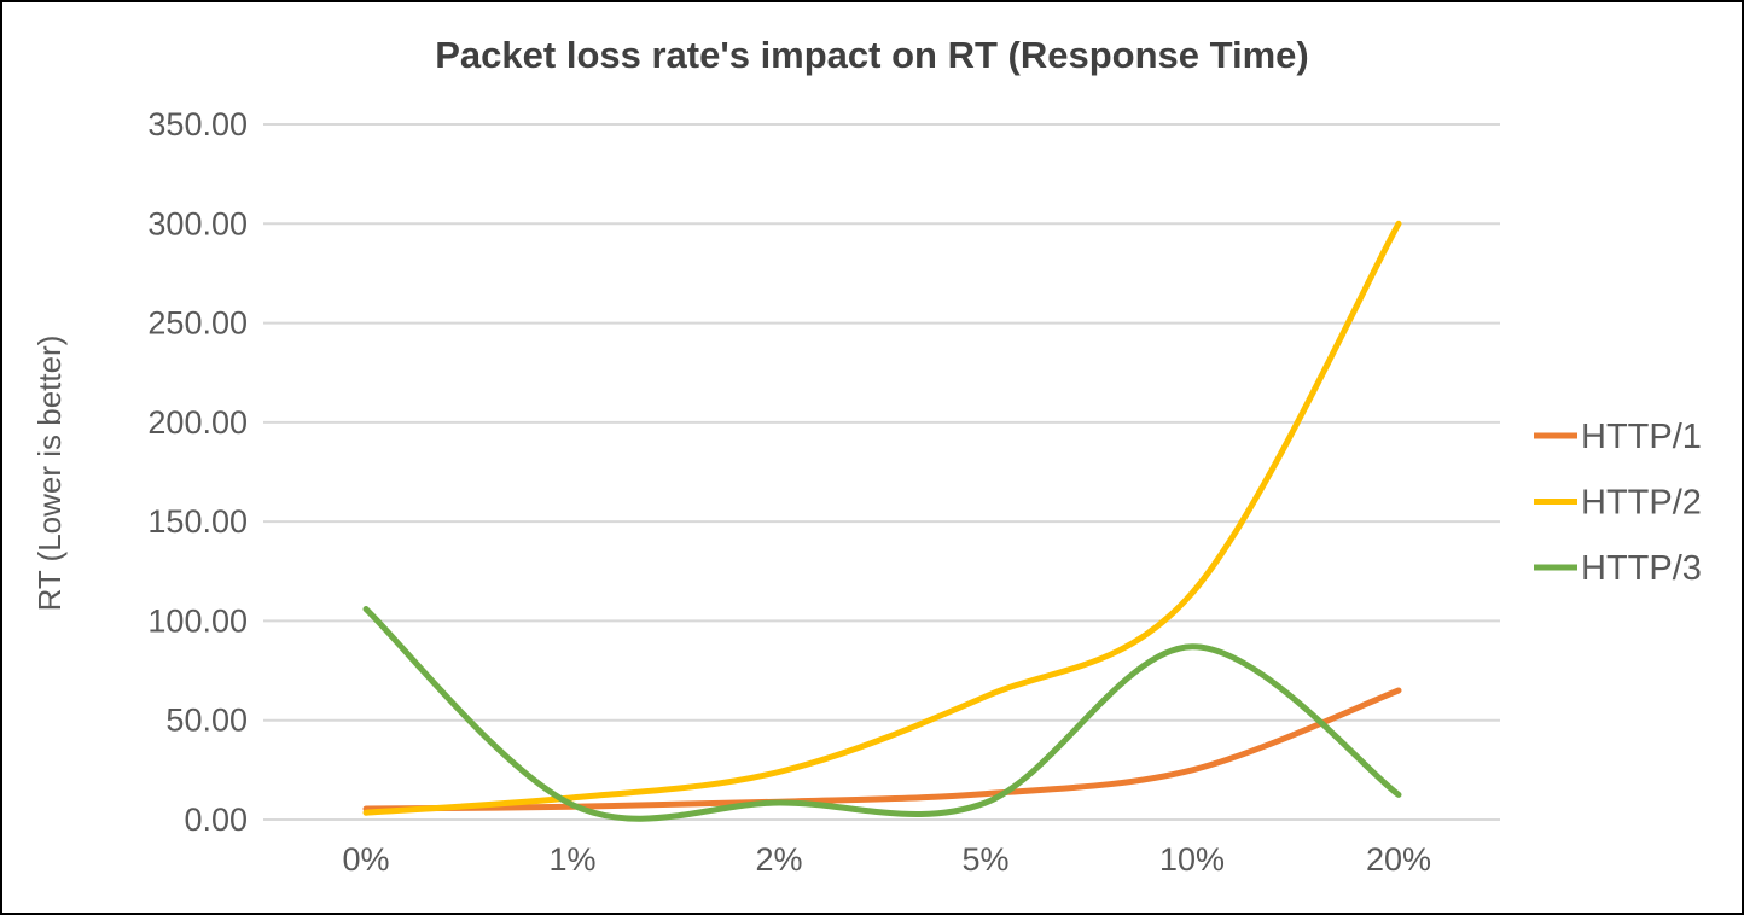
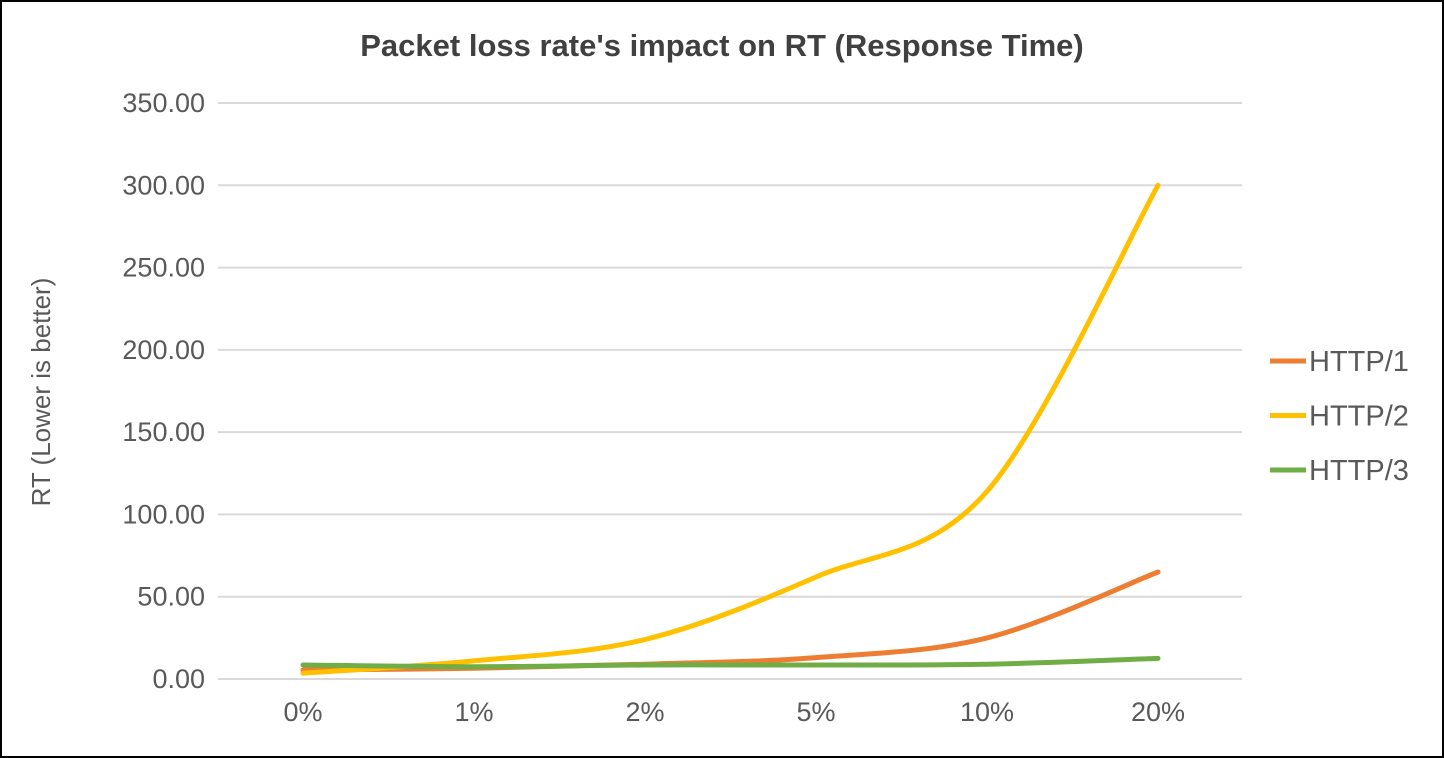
HTTP/3/0%: 106 -> 8
HTTP/3/10%: 87 -> 9
